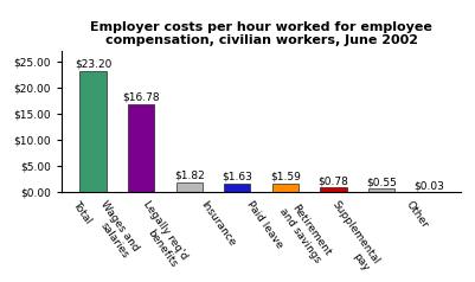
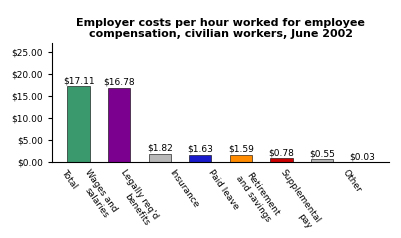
Total: $23.20 -> $17.11
